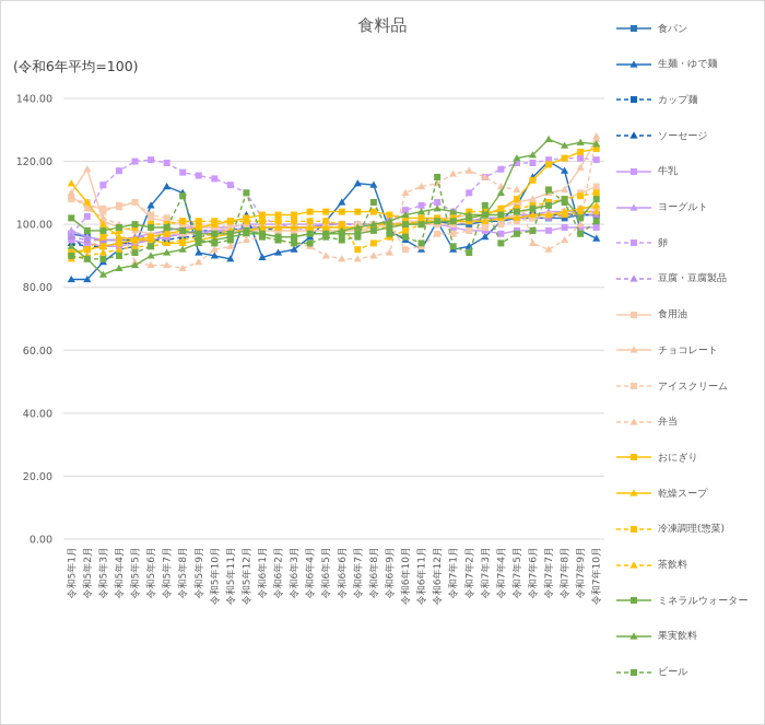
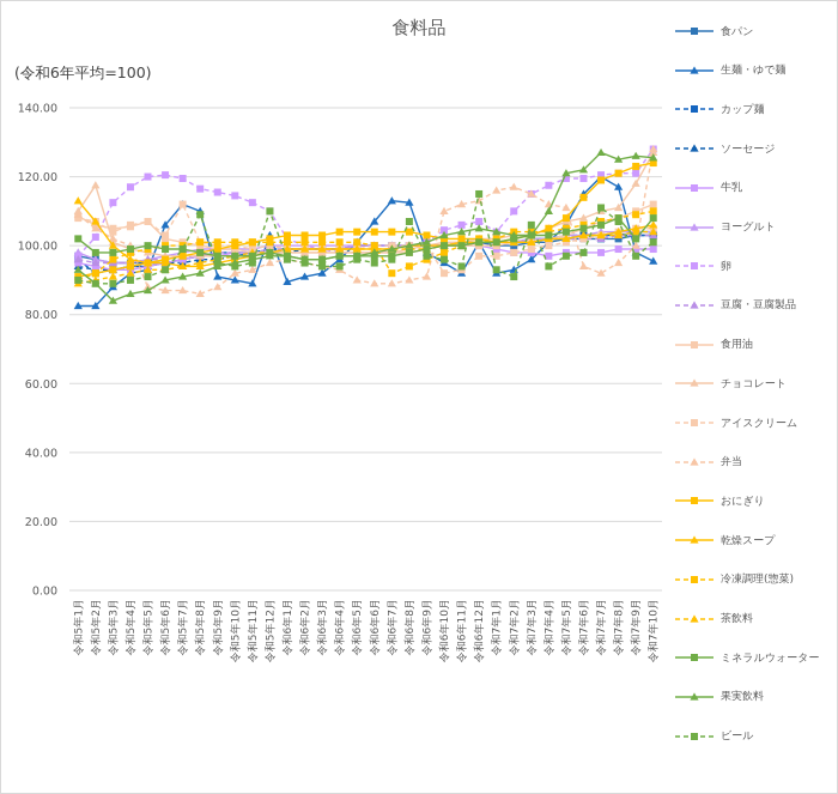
アイスクリーム/令和5年7月: 102 -> 112
卵/令和7年10月: 120 -> 128
